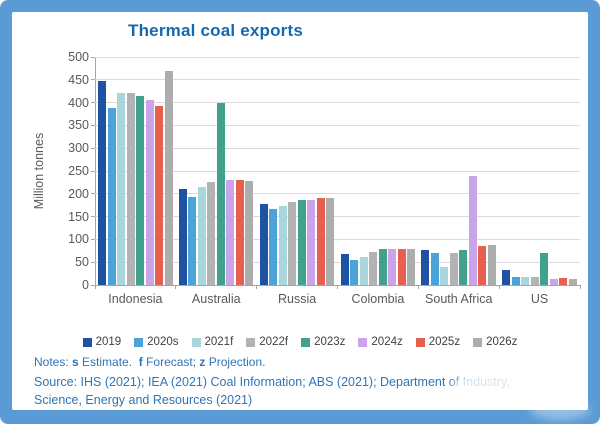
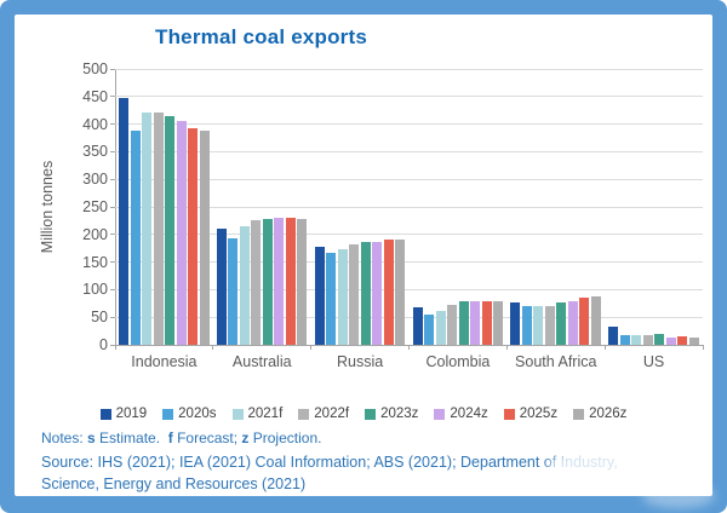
2026z/Indonesia: 470 -> 390
2023z/Australia: 400 -> 230
2021f/South Africa: 40 -> 70
2024z/South Africa: 240 -> 80
2023z/US: 70 -> 20
